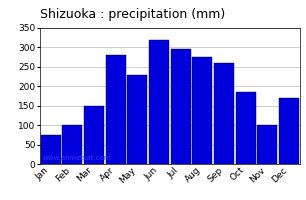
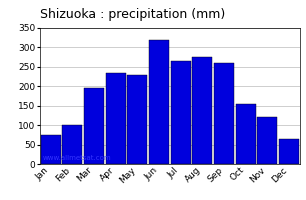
Mar: 150 -> 195
Apr: 280 -> 235
Jul: 295 -> 265
Oct: 185 -> 155
Nov: 100 -> 120
Dec: 170 -> 65
